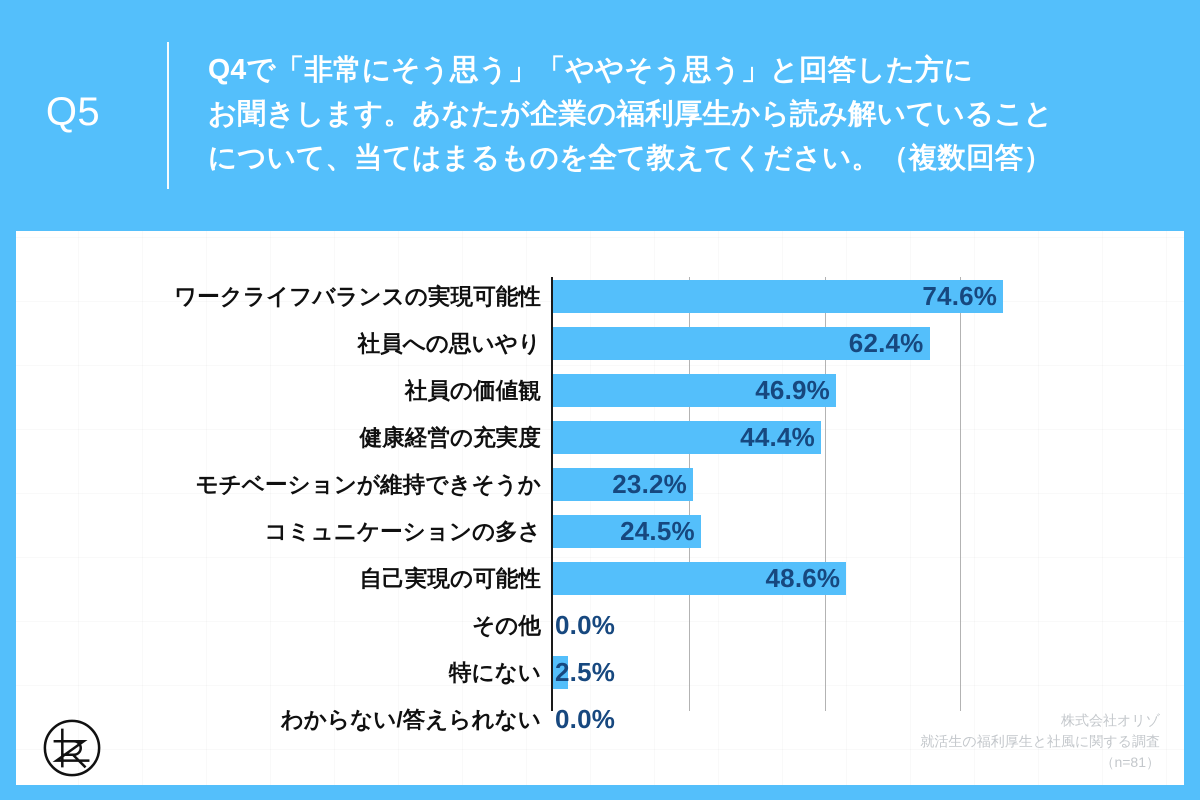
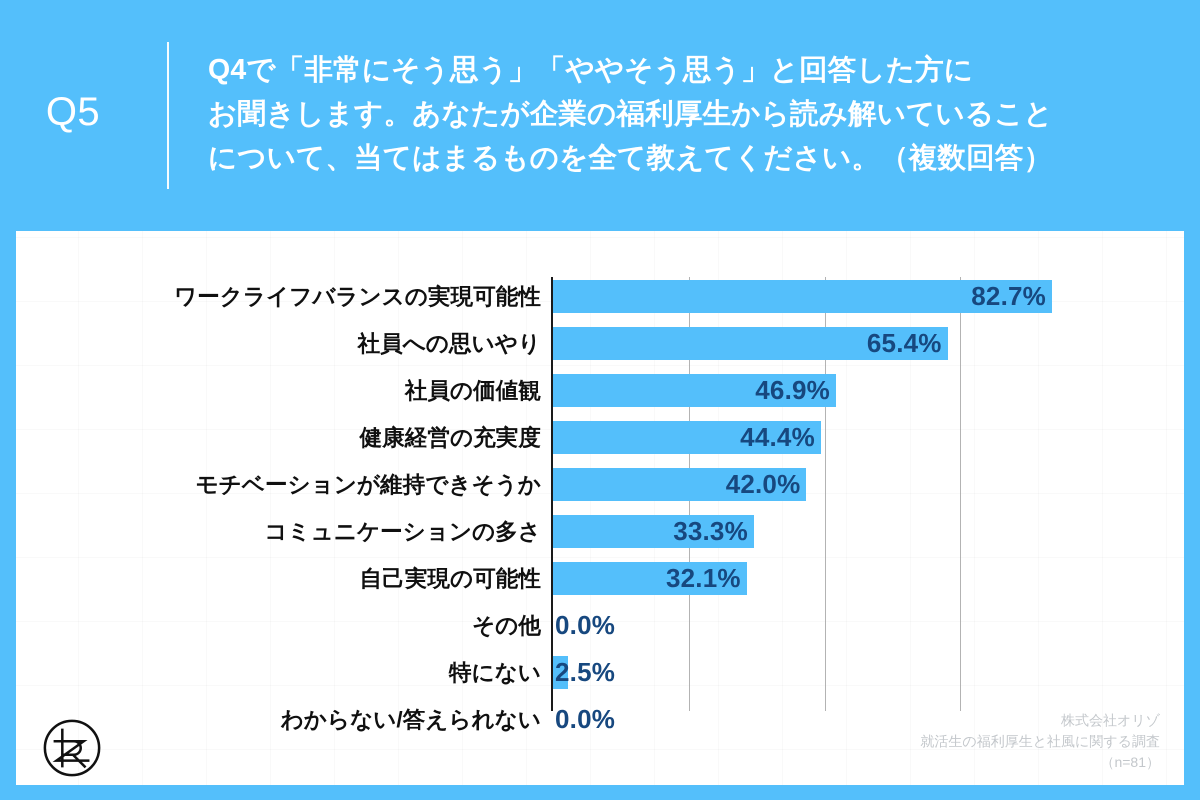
ワークライフバランスの実現可能性: 74.6% -> 82.7%
社員への思いやり: 62.4% -> 65.4%
モチベーションが維持できそうか: 23.2% -> 42.0%
コミュニケーションの多さ: 24.5% -> 33.3%
自己実現の可能性: 48.6% -> 32.1%
